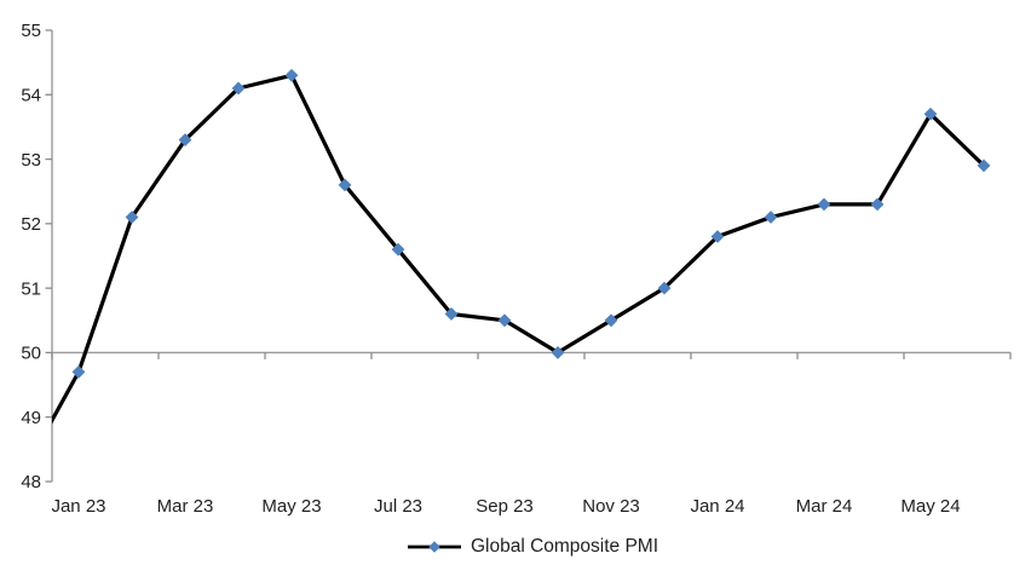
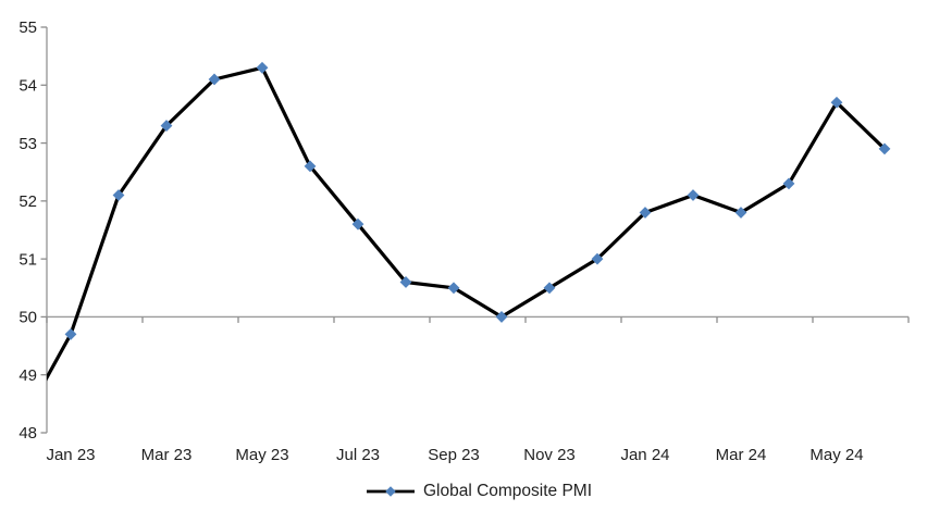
Mar 24: 52.3 -> 51.8
